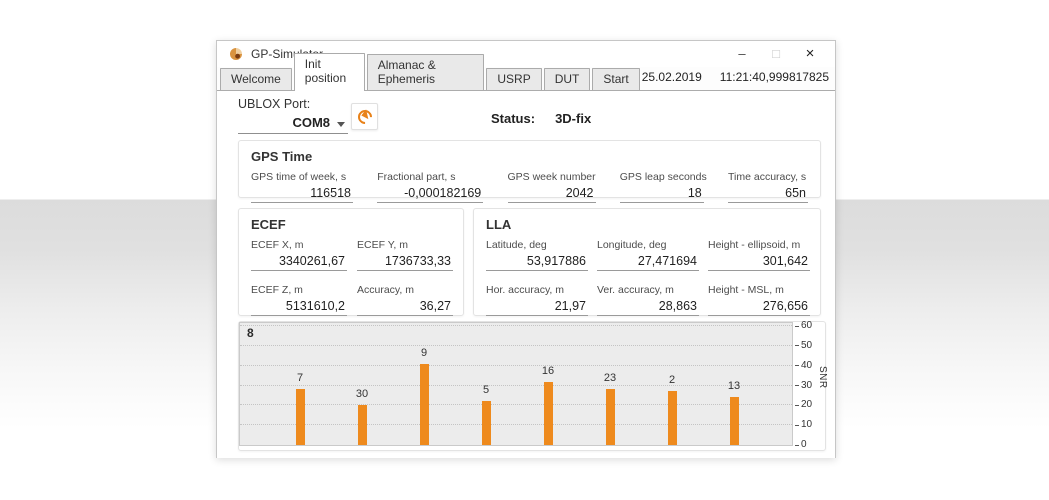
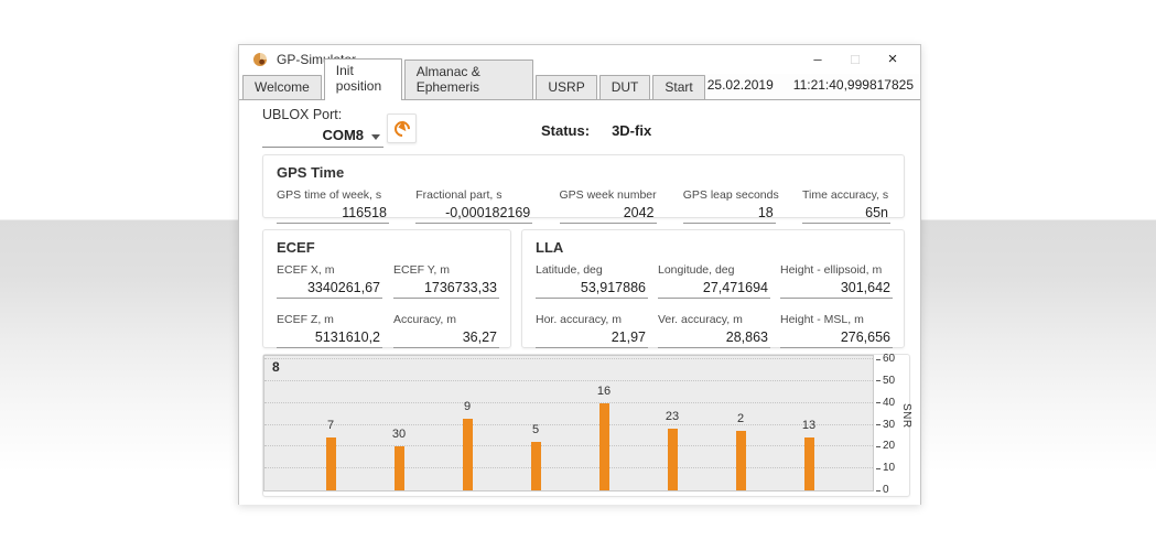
7: 28 -> 24
9: 41 -> 33
16: 32 -> 40
